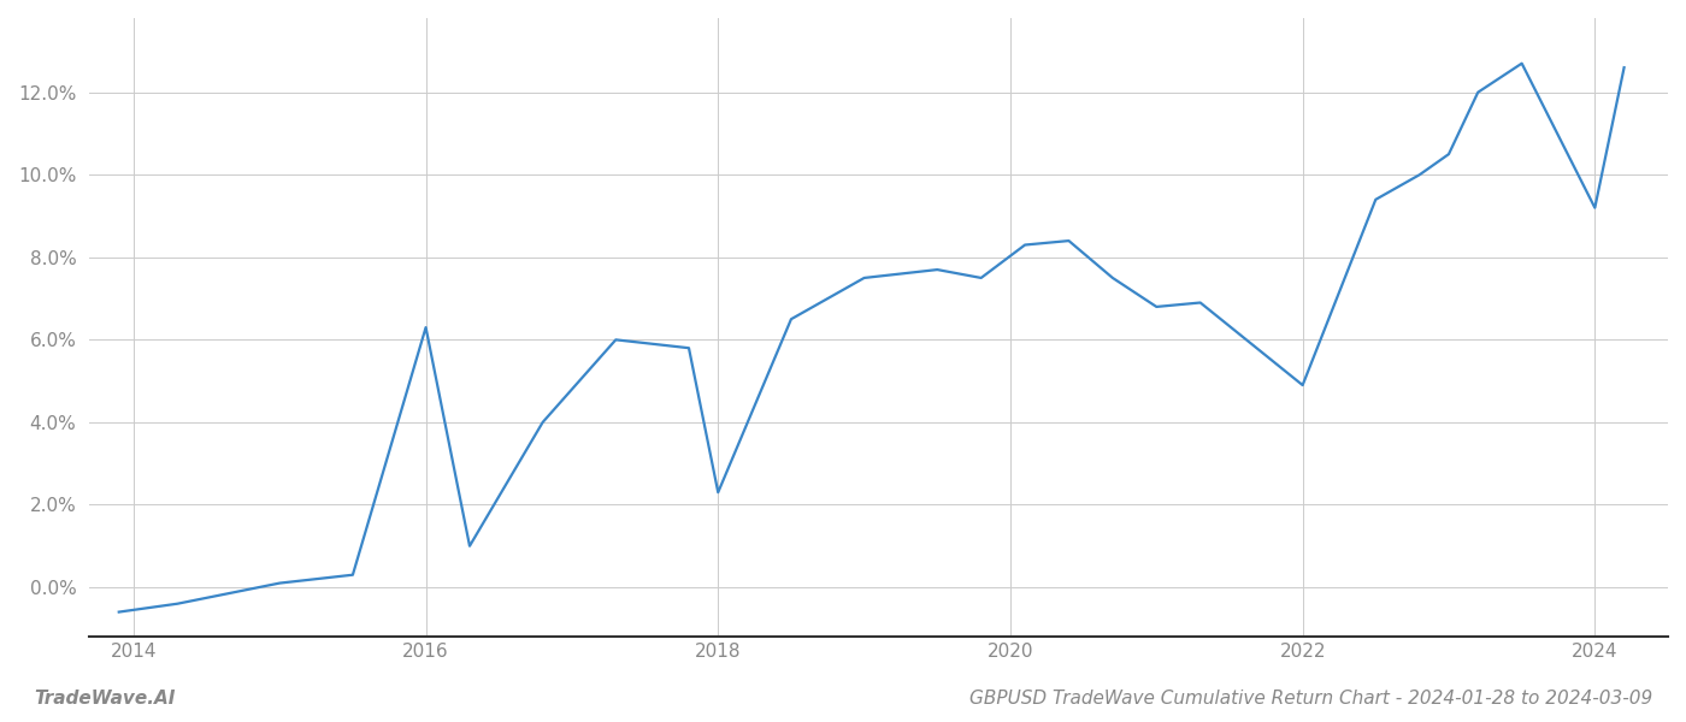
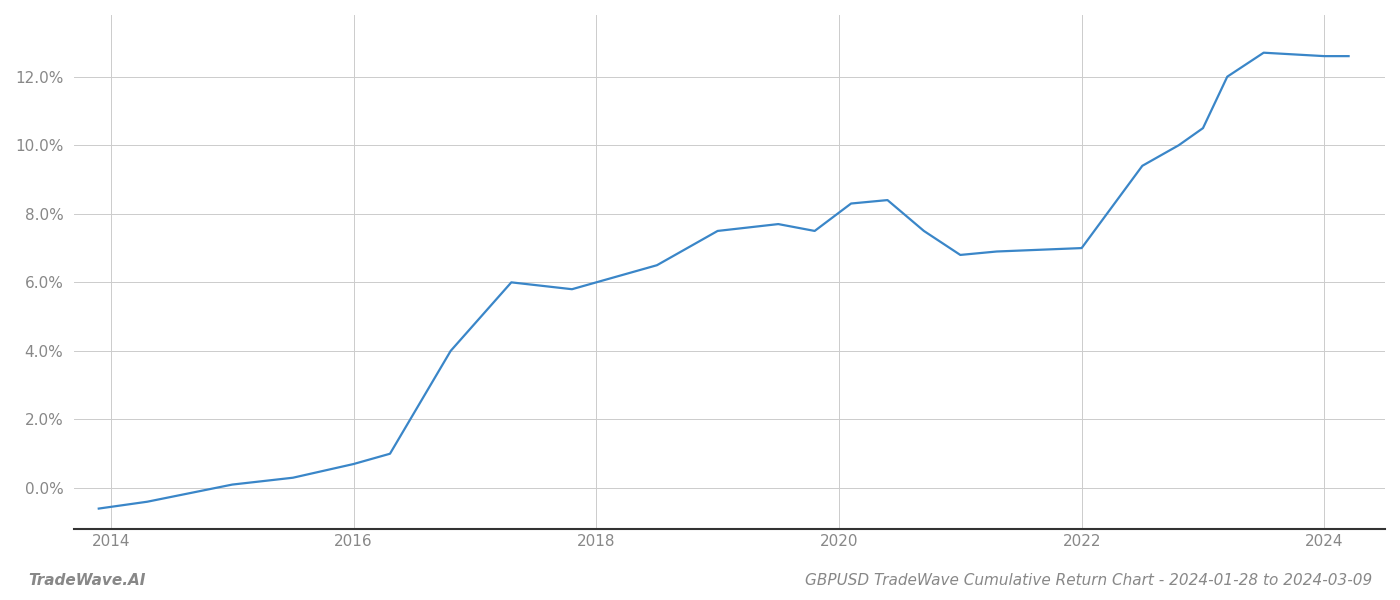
2016: 6.3% -> 0.7%
2018: 2.3% -> 6.0%
2022: 4.9% -> 7.0%
2024: 9.2% -> 12.6%
